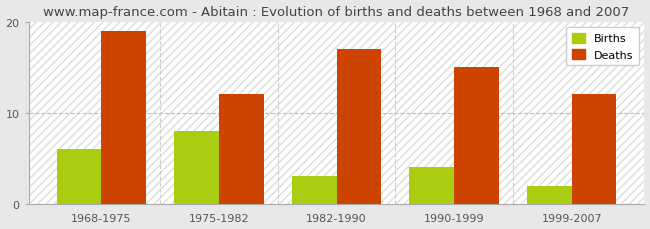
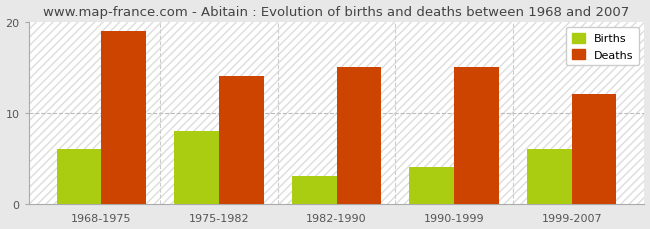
Deaths/1975-1982: 12 -> 14
Deaths/1982-1990: 17 -> 15
Births/1999-2007: 2 -> 6
